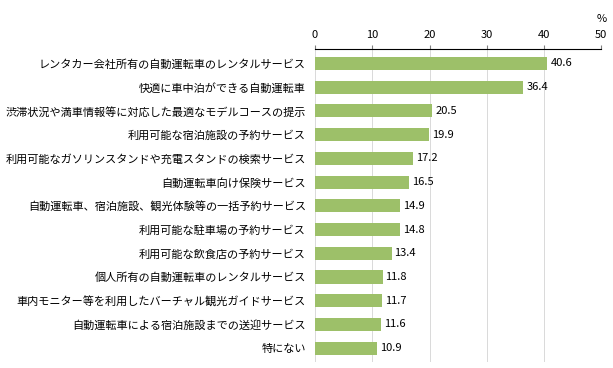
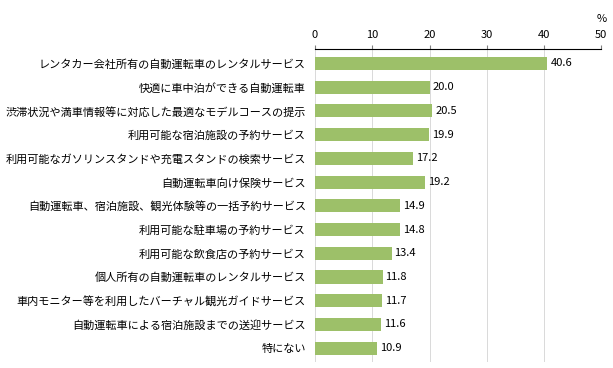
快適に車中泊ができる自動運転車: 36.4 -> 20.0
自動運転車向け保険サービス: 16.5 -> 19.2
